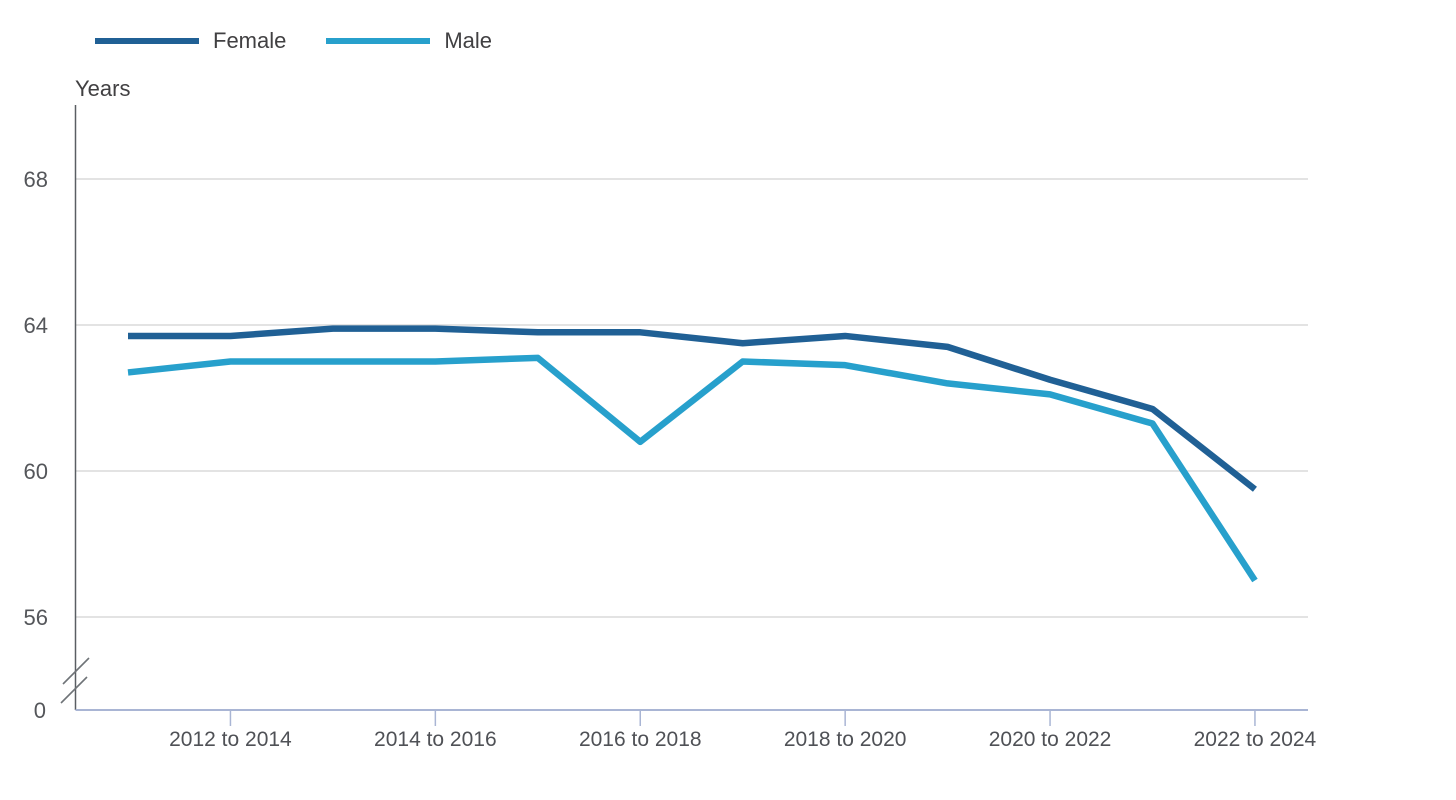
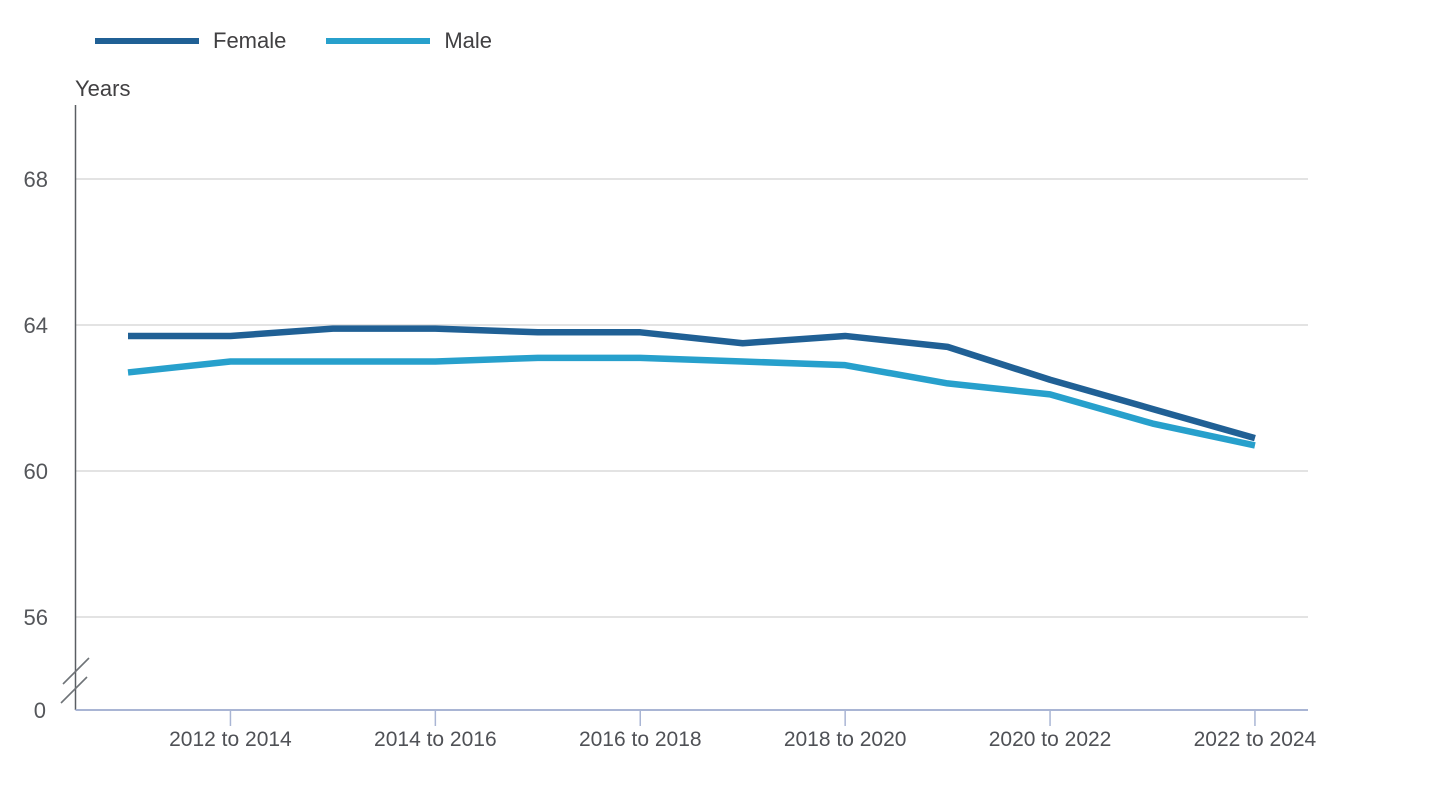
Male/2016 to 2018: 60.8 -> 63.1
Female/2022 to 2024: 59.5 -> 60.9
Male/2022 to 2024: 57.0 -> 60.7
